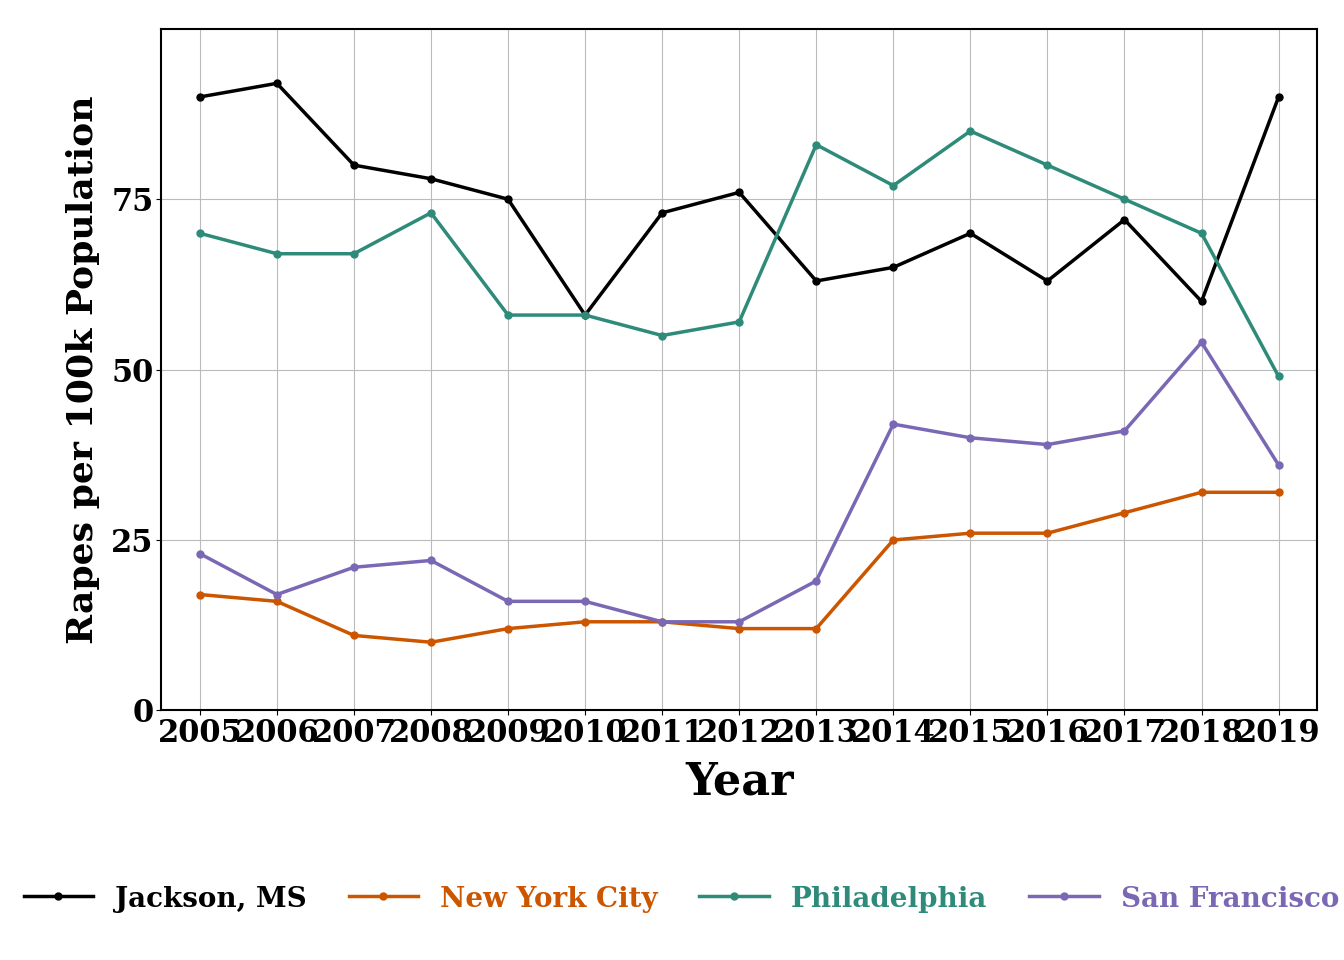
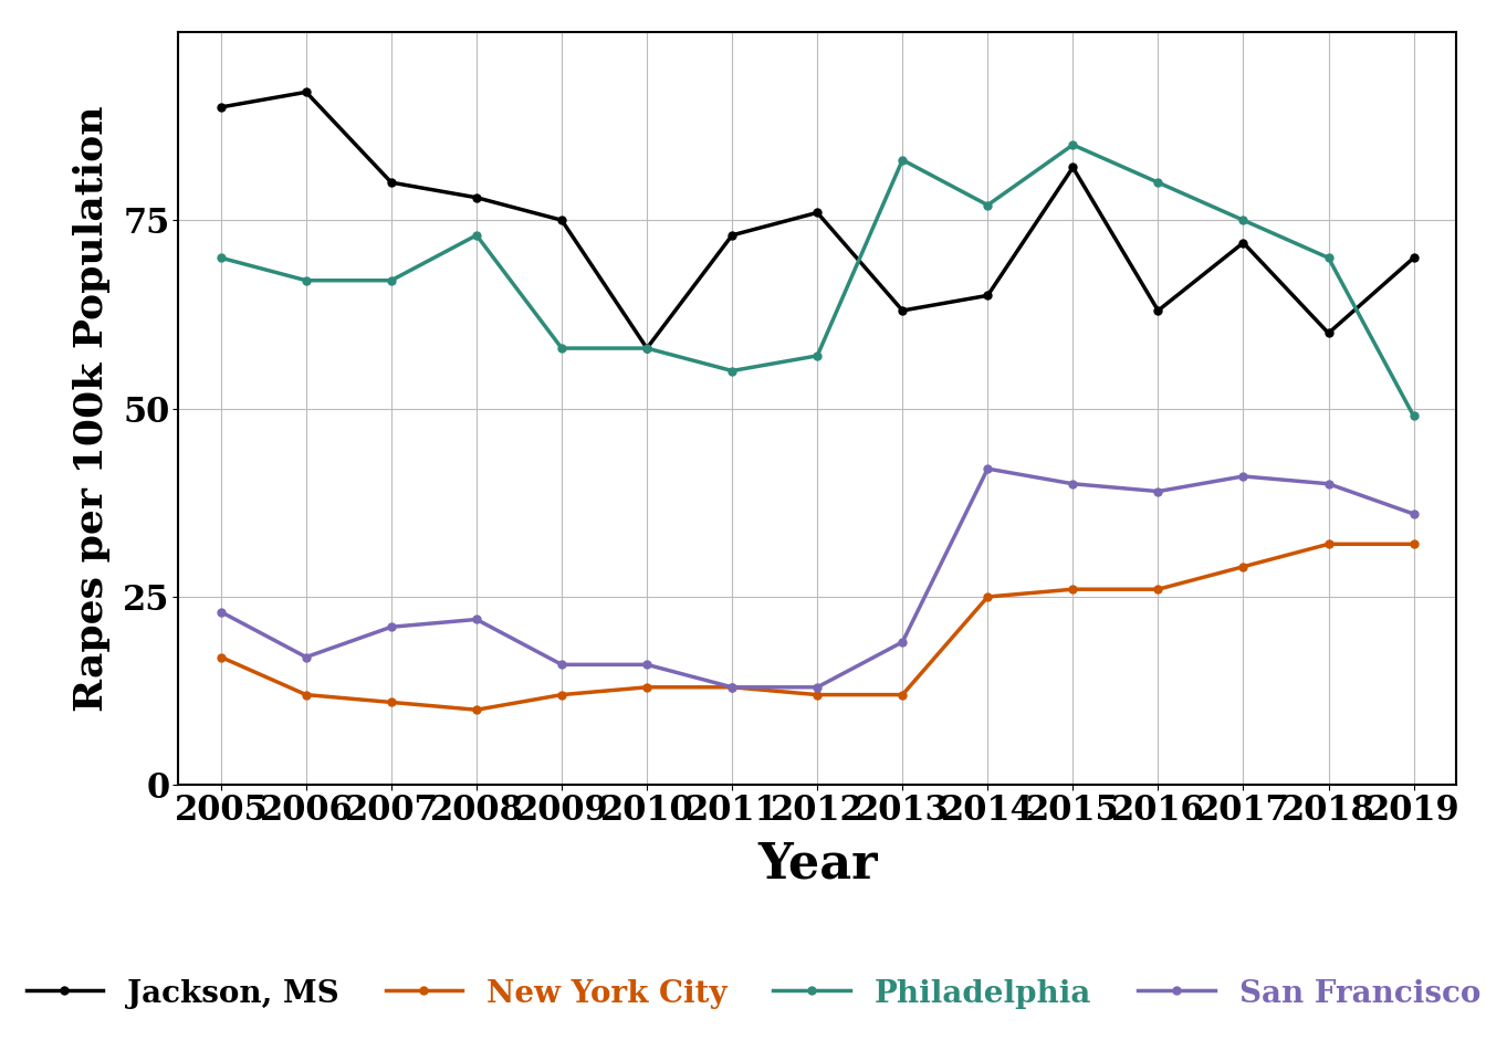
New York City/2006: 16 -> 12
Jackson, MS/2015: 70 -> 82
San Francisco/2018: 54 -> 40
Jackson, MS/2019: 90 -> 70
